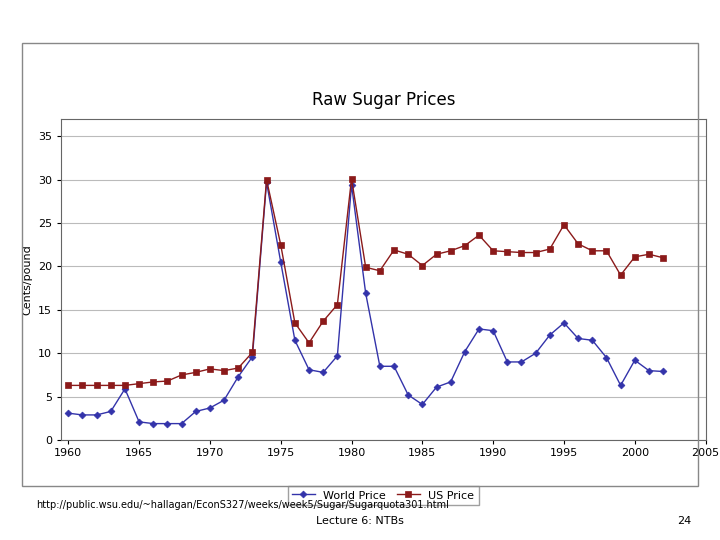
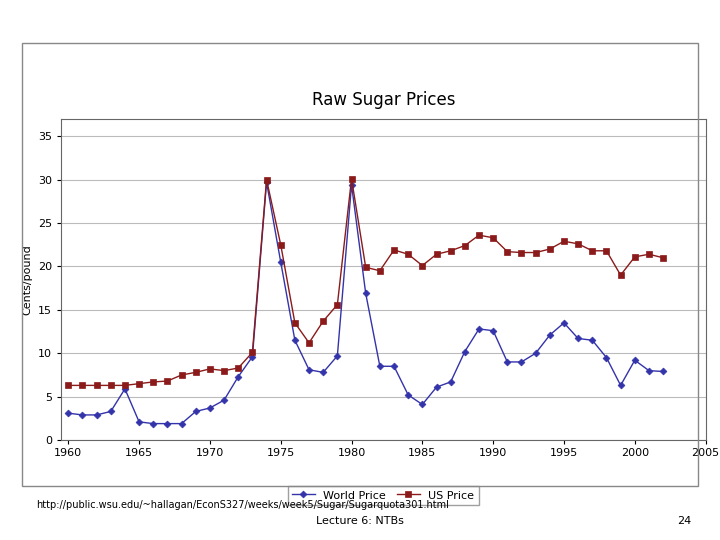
US Price/1990: 21.8 -> 23.3
US Price/1995: 24.8 -> 22.9
